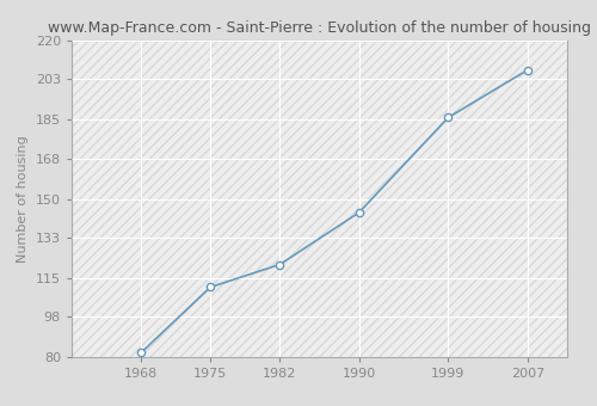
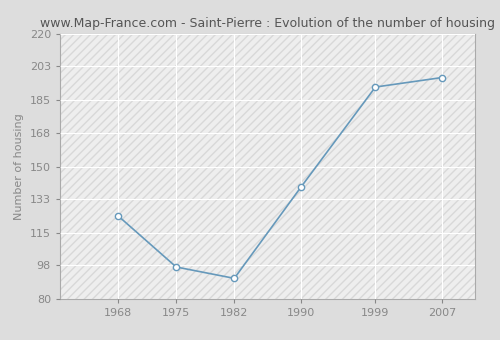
1968: 82 -> 124
1975: 111 -> 97
1982: 121 -> 91
1990: 144 -> 139
1999: 186 -> 192
2007: 207 -> 197
